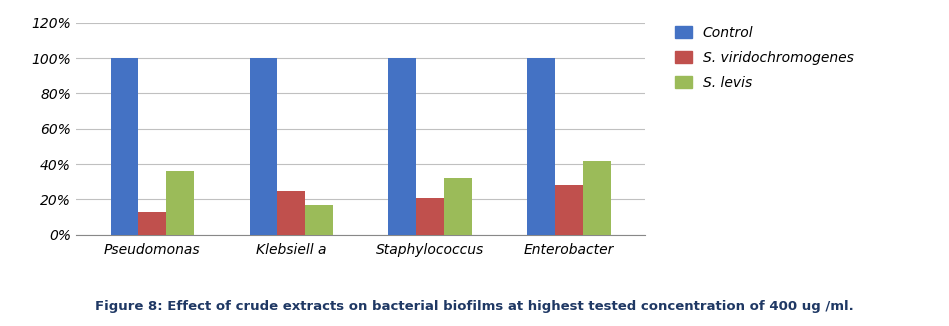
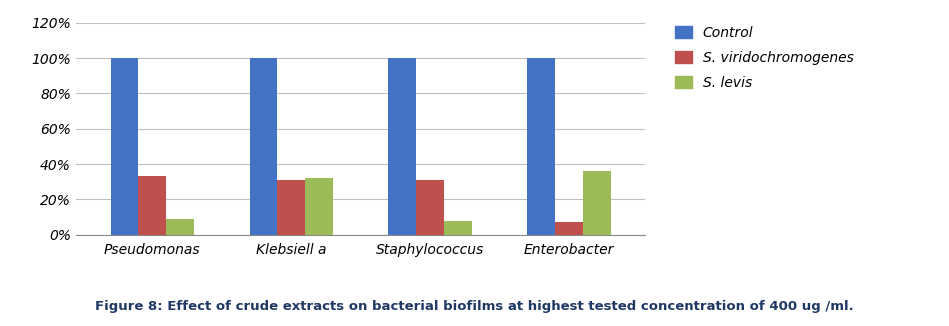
S. viridochromogenes/Pseudomonas: 13% -> 33%
S. levis/Pseudomonas: 36% -> 9%
S. viridochromogenes/Klebsiell a: 25% -> 31%
S. levis/Klebsiell a: 17% -> 32%
S. viridochromogenes/Staphylococcus: 21% -> 31%
S. levis/Staphylococcus: 32% -> 8%
S. viridochromogenes/Enterobacter: 28% -> 7%
S. levis/Enterobacter: 42% -> 36%
